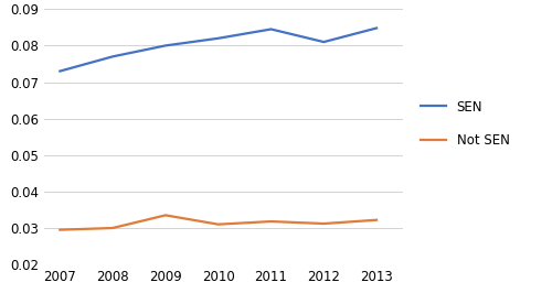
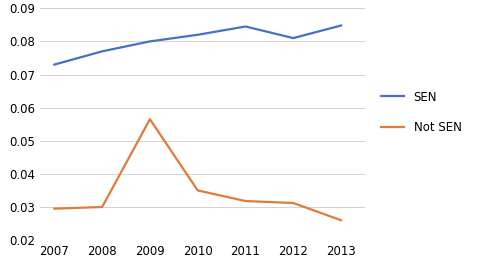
Not SEN/2009: 0.0335 -> 0.0565
Not SEN/2010: 0.0310 -> 0.0350
Not SEN/2013: 0.0322 -> 0.0260
